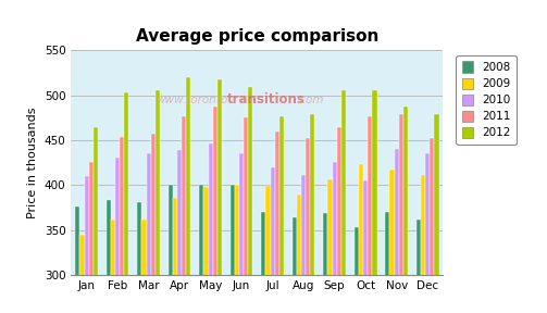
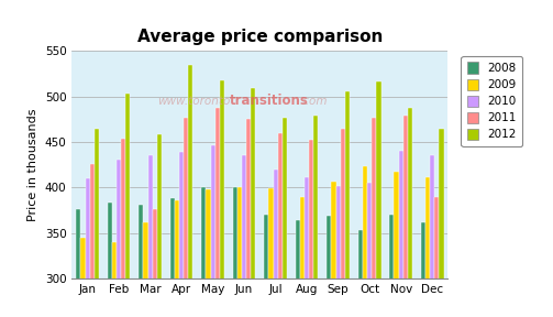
2009/Feb: 362 -> 340
2011/Mar: 457 -> 376
2012/Mar: 505 -> 458
2008/Apr: 401 -> 388
2012/Apr: 520 -> 534
2010/Sep: 426 -> 402
2012/Oct: 505 -> 516
2011/Dec: 452 -> 390
2012/Dec: 479 -> 464
